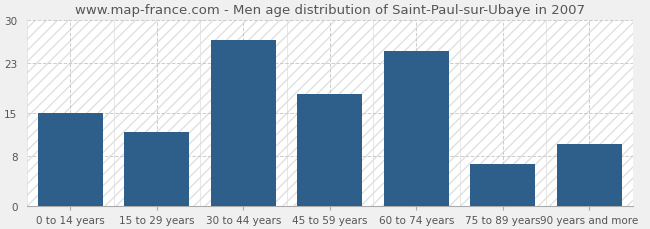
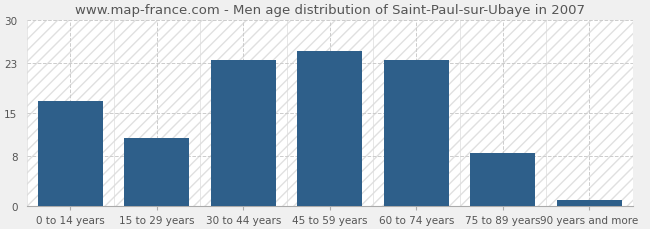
0 to 14 years: 15.0 -> 17.0
15 to 29 years: 12.0 -> 11.0
30 to 44 years: 26.8 -> 23.5
45 to 59 years: 18.0 -> 25.0
60 to 74 years: 25.0 -> 23.5
75 to 89 years: 6.8 -> 8.5
90 years and more: 10.0 -> 1.0
